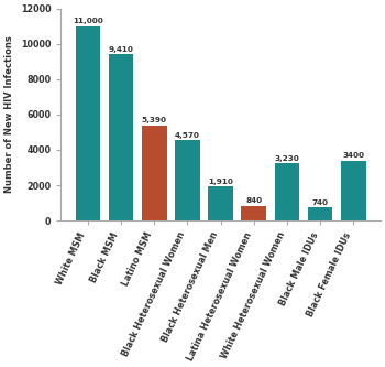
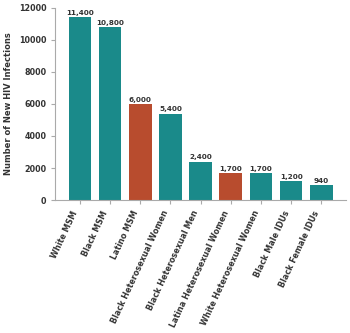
White MSM: 11,000 -> 11,400
Black MSM: 9,410 -> 10,800
Latino MSM: 5,390 -> 6,000
Black Heterosexual Women: 4,570 -> 5,400
Black Heterosexual Men: 1,910 -> 2,400
Latina Heterosexual Women: 840 -> 1,700
White Heterosexual Women: 3,230 -> 1,700
Black Male IDUs: 740 -> 1,200
Black Female IDUs: 3400 -> 940
